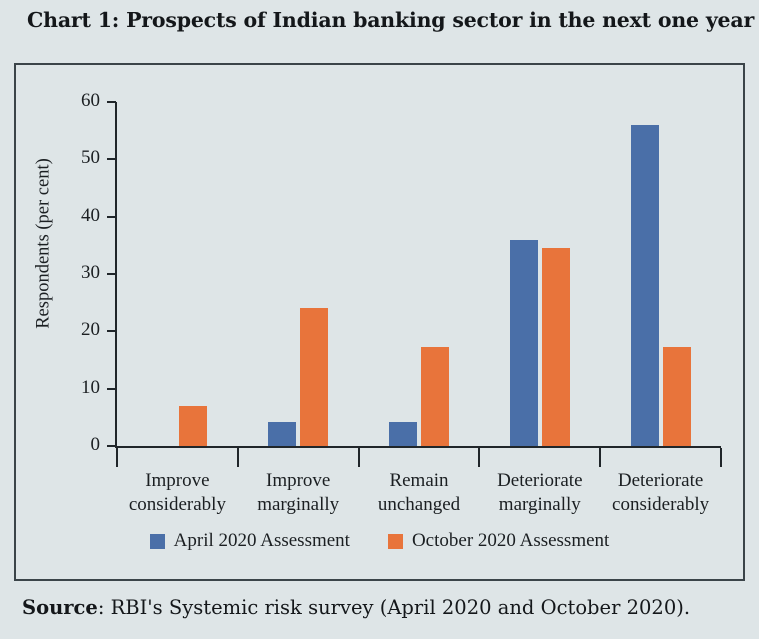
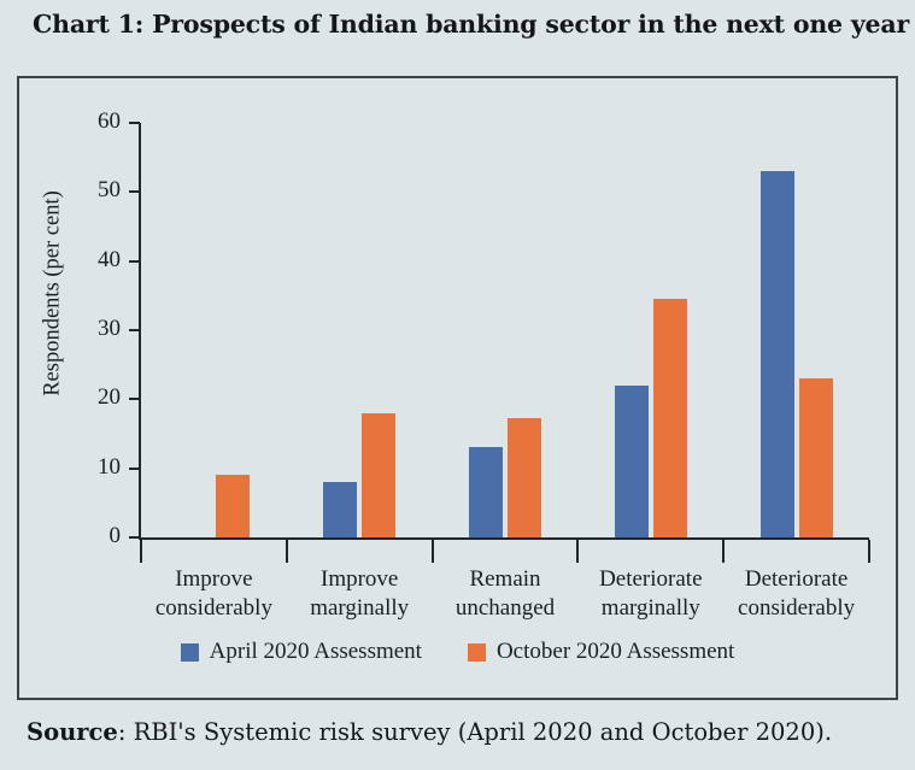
October 2020 Assessment/Improve considerably: 7 -> 9
April 2020 Assessment/Improve marginally: 4 -> 8
October 2020 Assessment/Improve marginally: 24 -> 18
April 2020 Assessment/Remain unchanged: 4 -> 13
April 2020 Assessment/Deteriorate marginally: 36 -> 22
April 2020 Assessment/Deteriorate considerably: 56 -> 53
October 2020 Assessment/Deteriorate considerably: 17 -> 23
